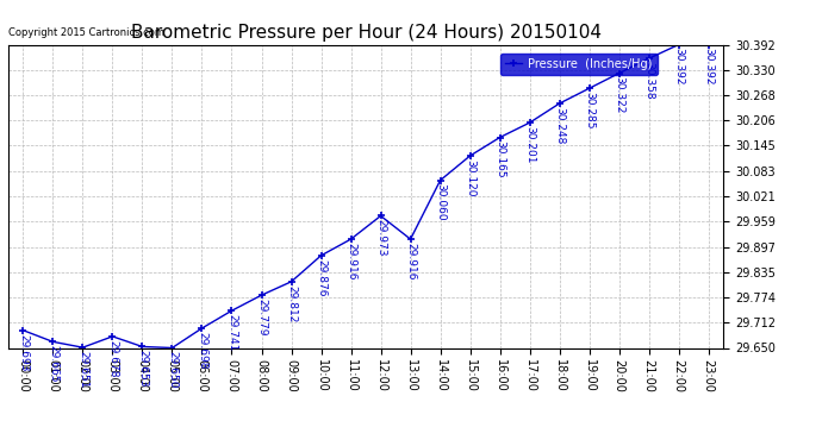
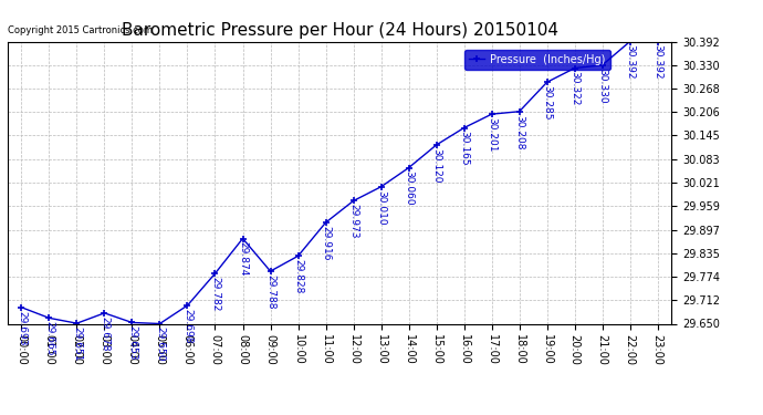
07:00: 29.741 -> 29.782
08:00: 29.779 -> 29.874
09:00: 29.812 -> 29.788
10:00: 29.876 -> 29.828
13:00: 29.916 -> 30.010
18:00: 30.248 -> 30.208
21:00: 30.358 -> 30.330
